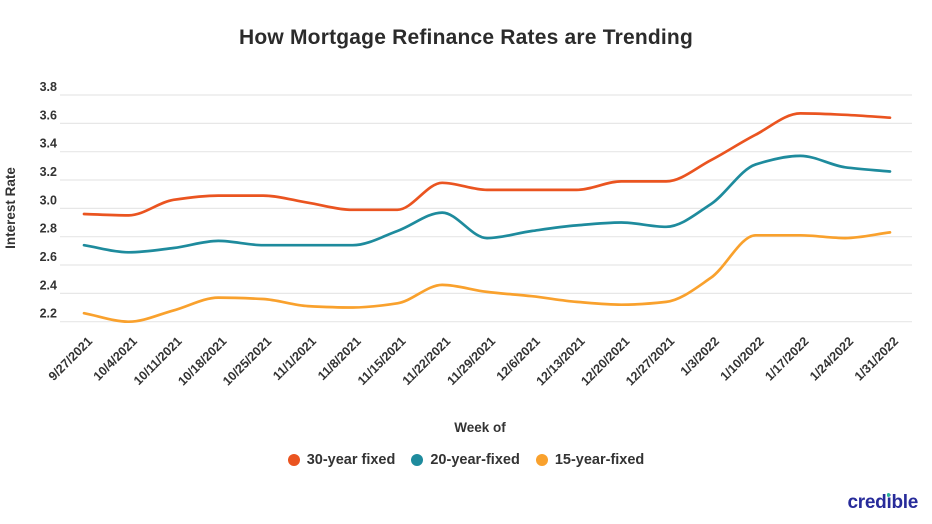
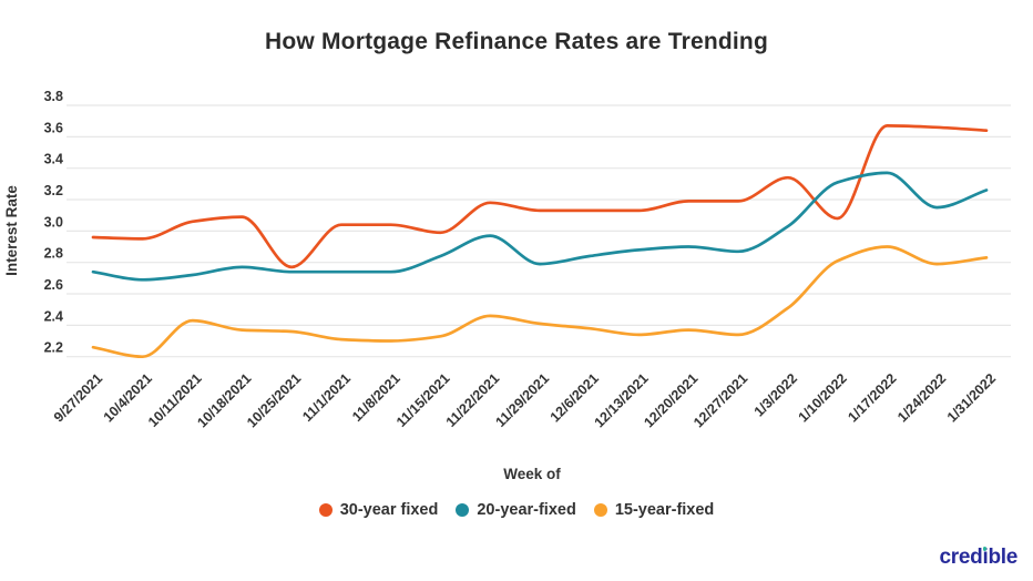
15-year-fixed/10/11/2021: 2.28 -> 2.43
30-year fixed/10/25/2021: 3.09 -> 2.77
30-year fixed/11/8/2021: 2.99 -> 3.04
15-year-fixed/12/20/2021: 2.32 -> 2.37
30-year fixed/1/10/2022: 3.52 -> 3.08
15-year-fixed/1/17/2022: 2.81 -> 2.90
20-year-fixed/1/24/2022: 3.29 -> 3.15
